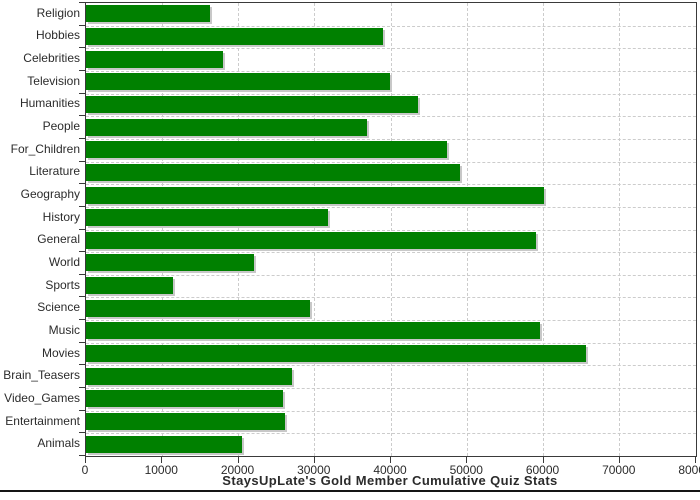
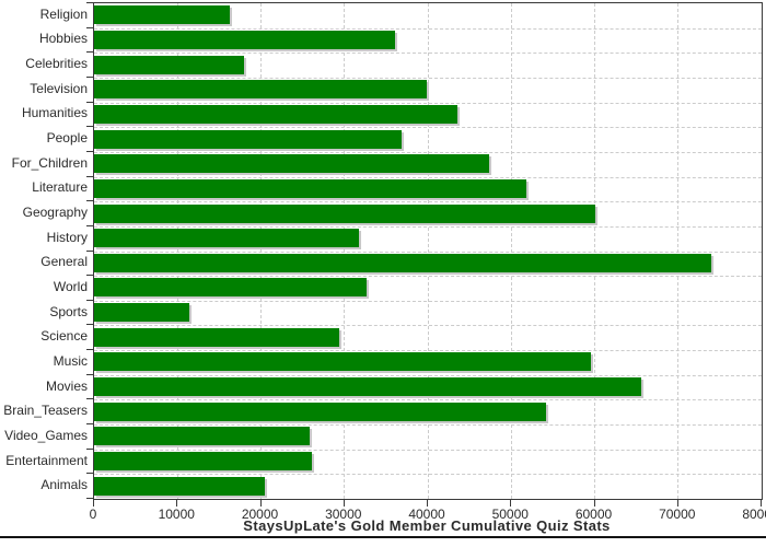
Hobbies: 39000 -> 36000
Literature: 49000 -> 52000
General: 59000 -> 74000
World: 22000 -> 33000
Brain_Teasers: 27000 -> 54000
